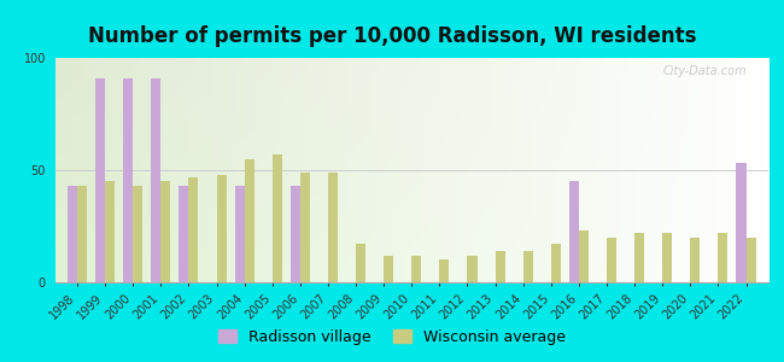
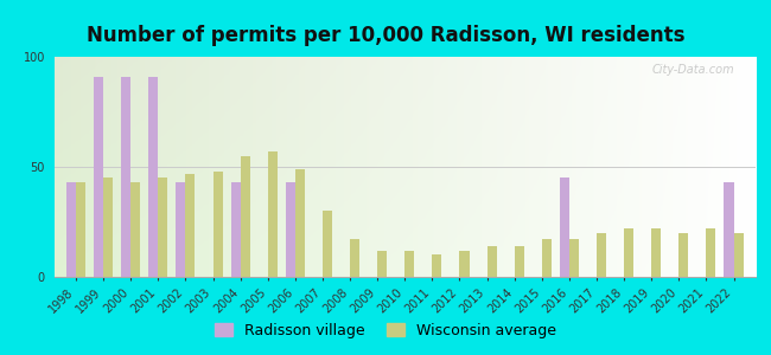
Wisconsin average/2007: 49 -> 30
Wisconsin average/2016: 23 -> 17
Radisson village/2022: 53 -> 43
